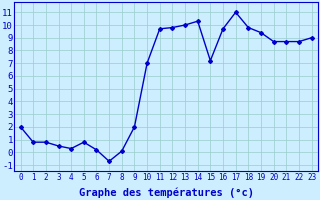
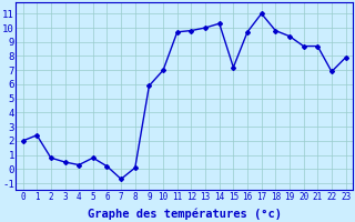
1: 0.8 -> 2.4
9: 2.0 -> 5.9
22: 8.7 -> 6.9
23: 9.0 -> 7.9
